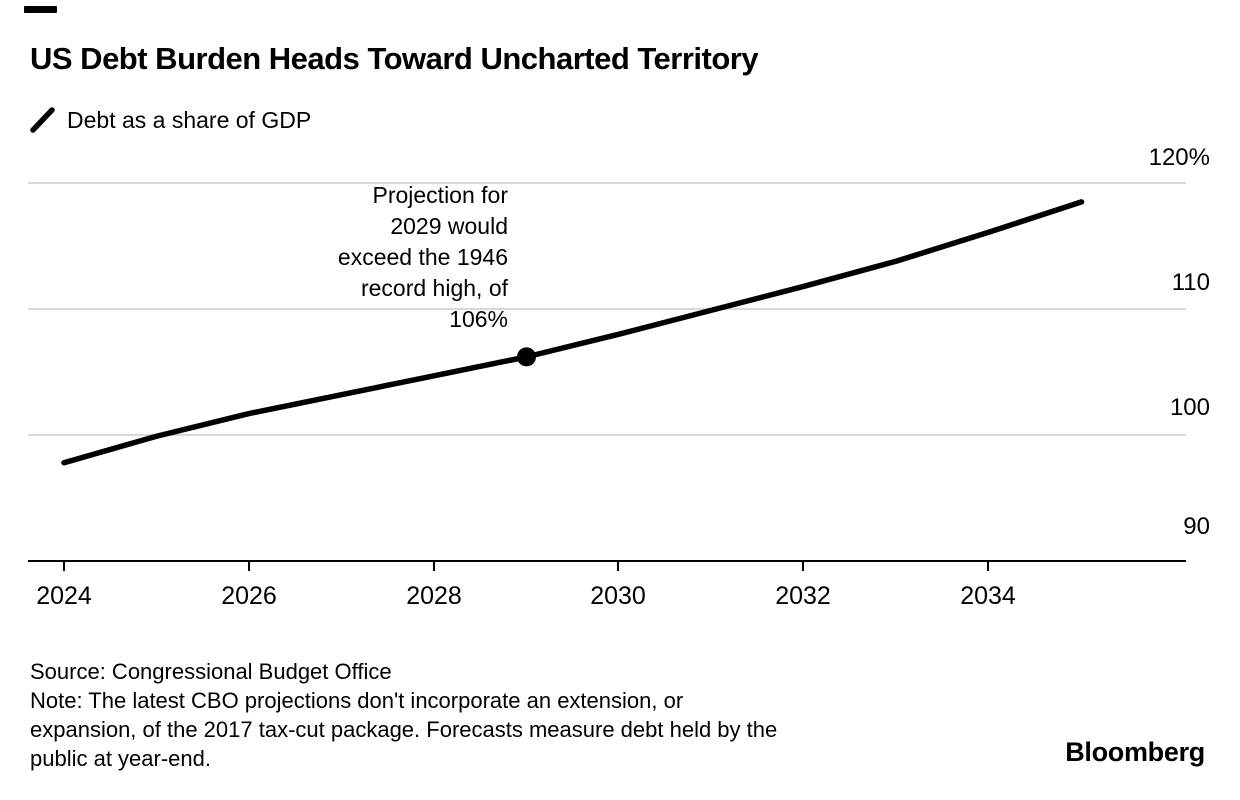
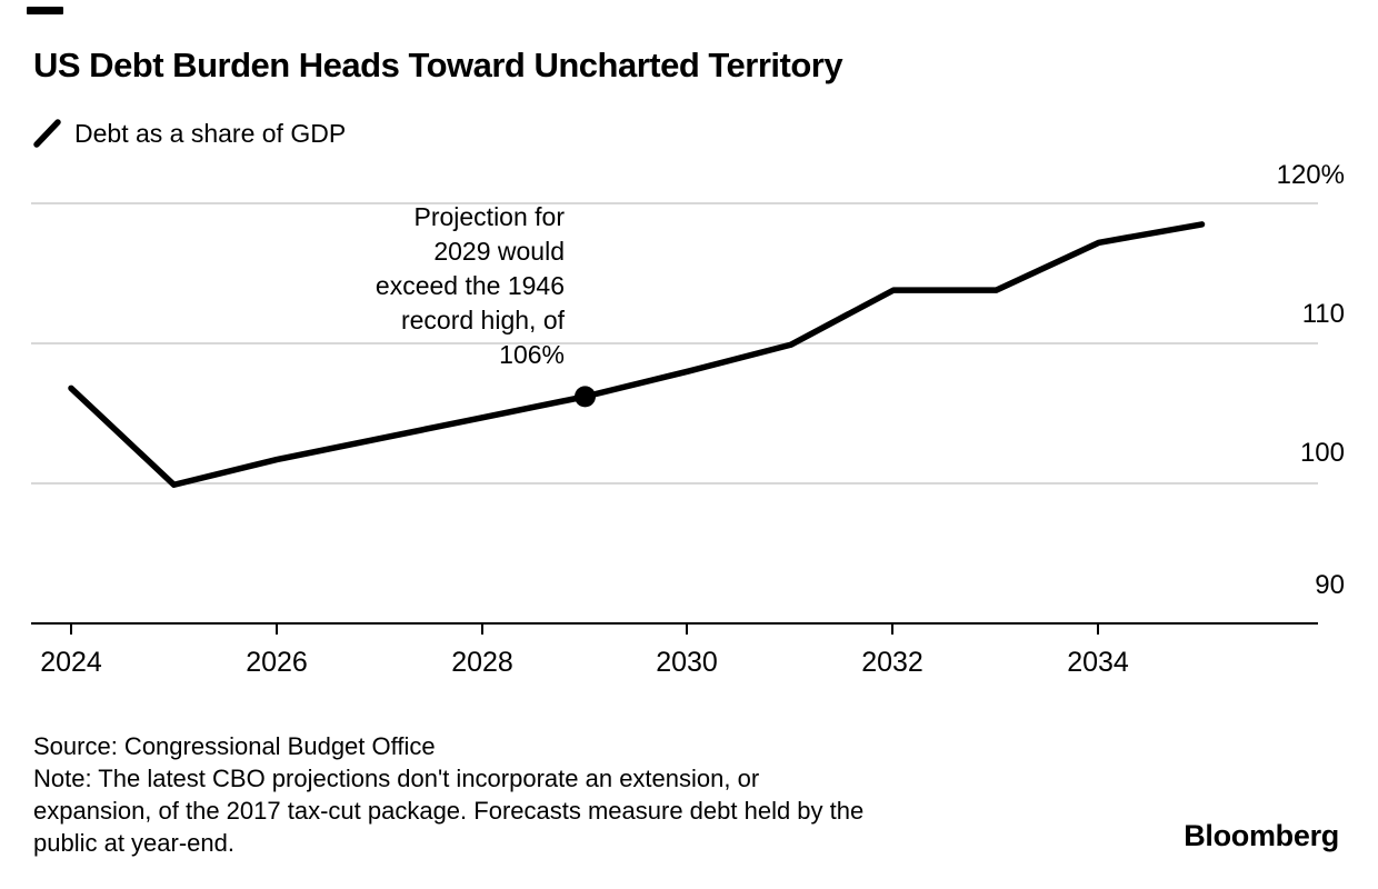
2024: 97.8% -> 106.8%
2032: 111.8% -> 113.8%
2034: 116.1% -> 117.2%
